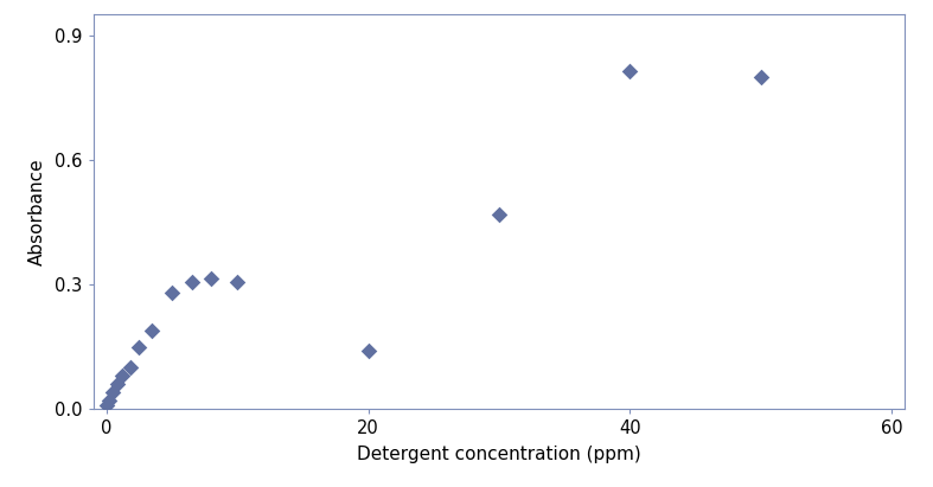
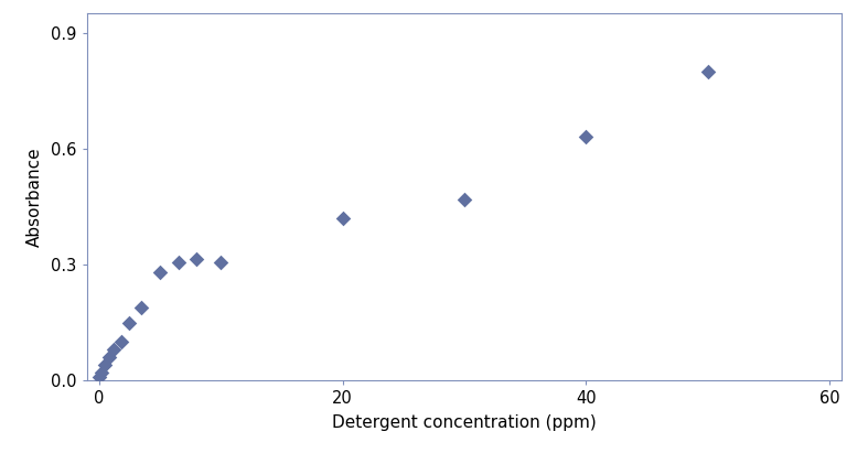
20: 0.140 -> 0.420
40: 0.815 -> 0.630
